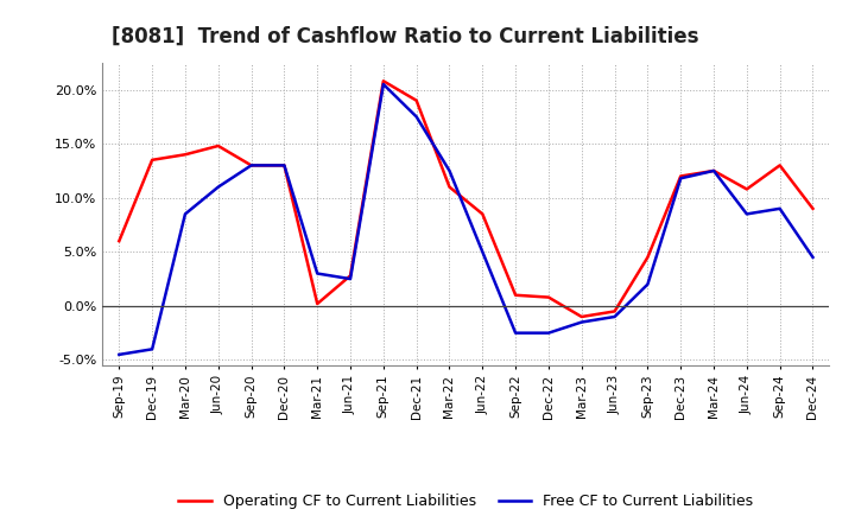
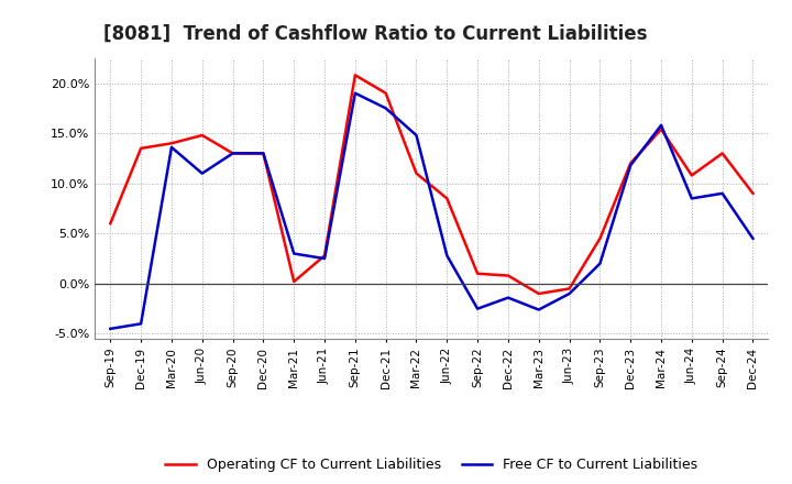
Free CF to Current Liabilities/Mar-20: 8.5% -> 13.6%
Free CF to Current Liabilities/Sep-21: 20.5% -> 19.0%
Free CF to Current Liabilities/Mar-22: 12.5% -> 14.8%
Free CF to Current Liabilities/Jun-22: 5.0% -> 2.8%
Free CF to Current Liabilities/Dec-22: -2.5% -> -1.4%
Free CF to Current Liabilities/Mar-23: -1.5% -> -2.6%
Operating CF to Current Liabilities/Mar-24: 12.5% -> 15.4%
Free CF to Current Liabilities/Mar-24: 12.5% -> 15.8%
